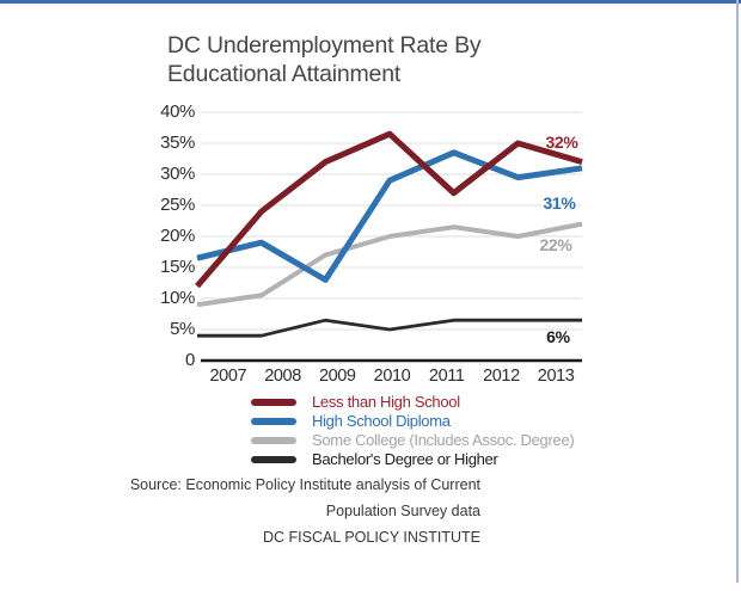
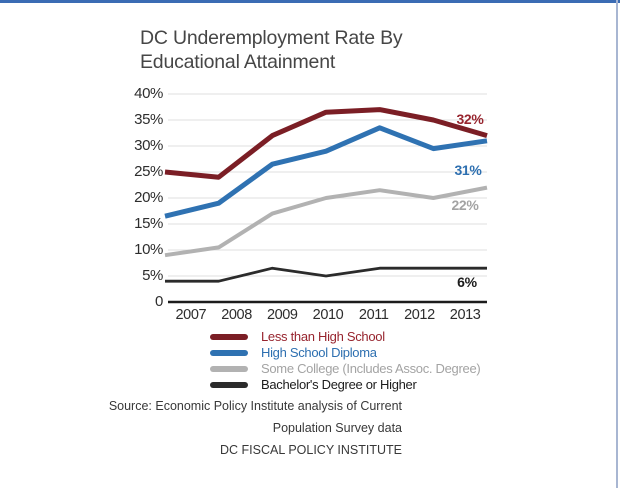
Less than High School/2007: 12% -> 25%
High School Diploma/2009: 13% -> 26%
Less than High School/2011: 27% -> 37%
